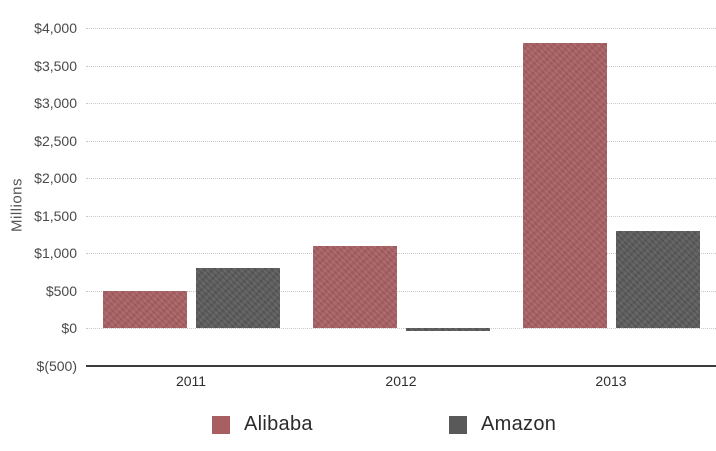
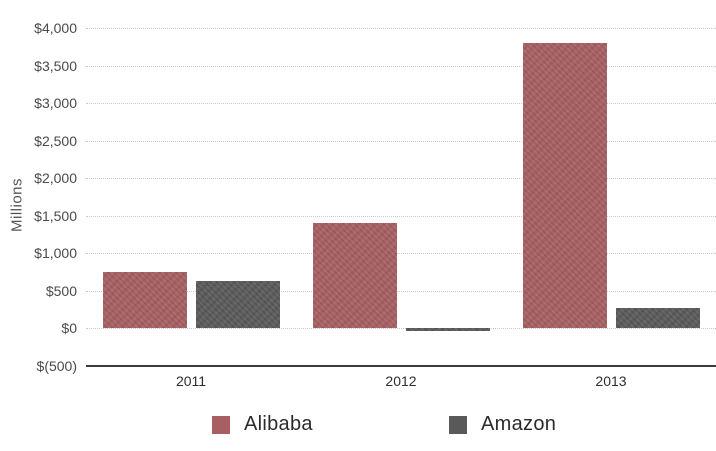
Alibaba/2011: $500 -> $800
Amazon/2011: $800 -> $600
Alibaba/2012: $1100 -> $1400
Amazon/2013: $1300 -> $300
